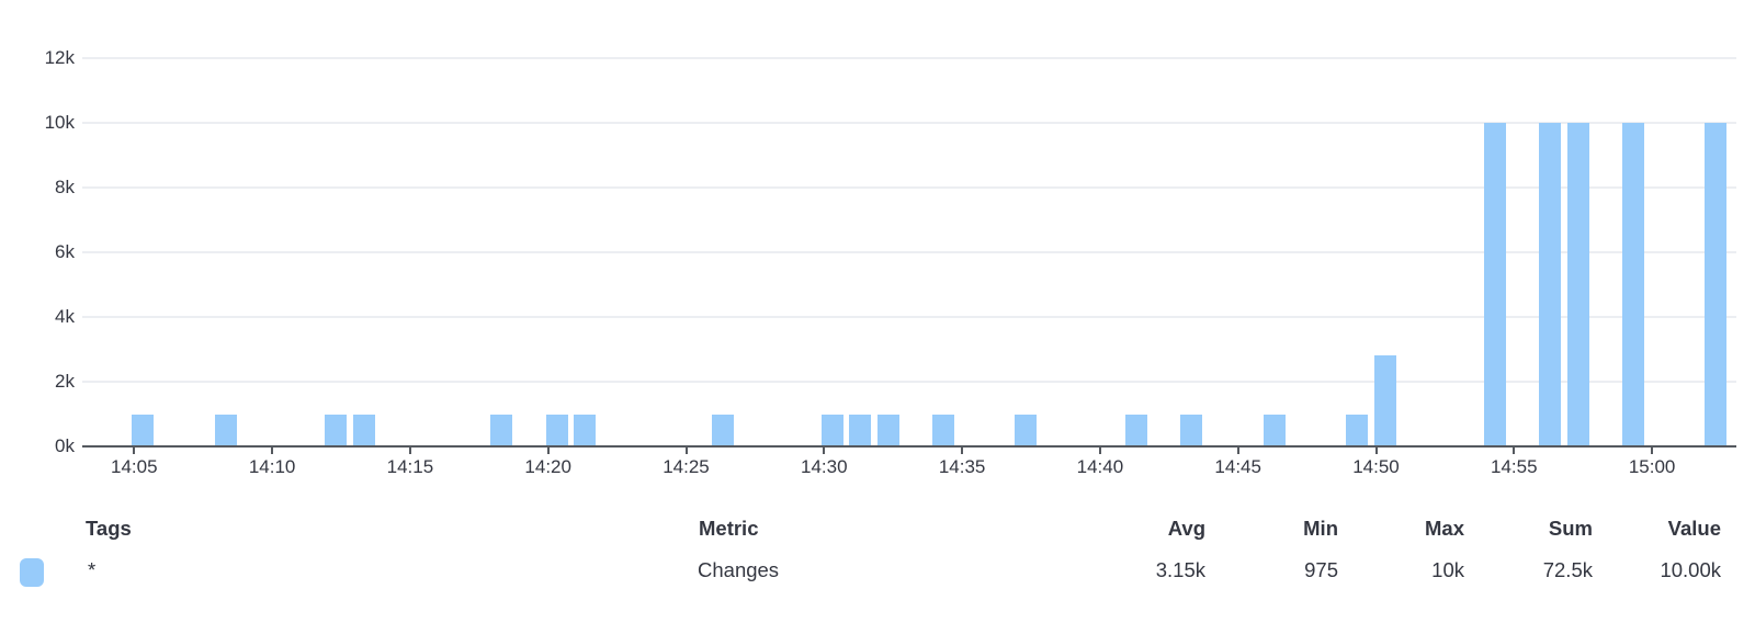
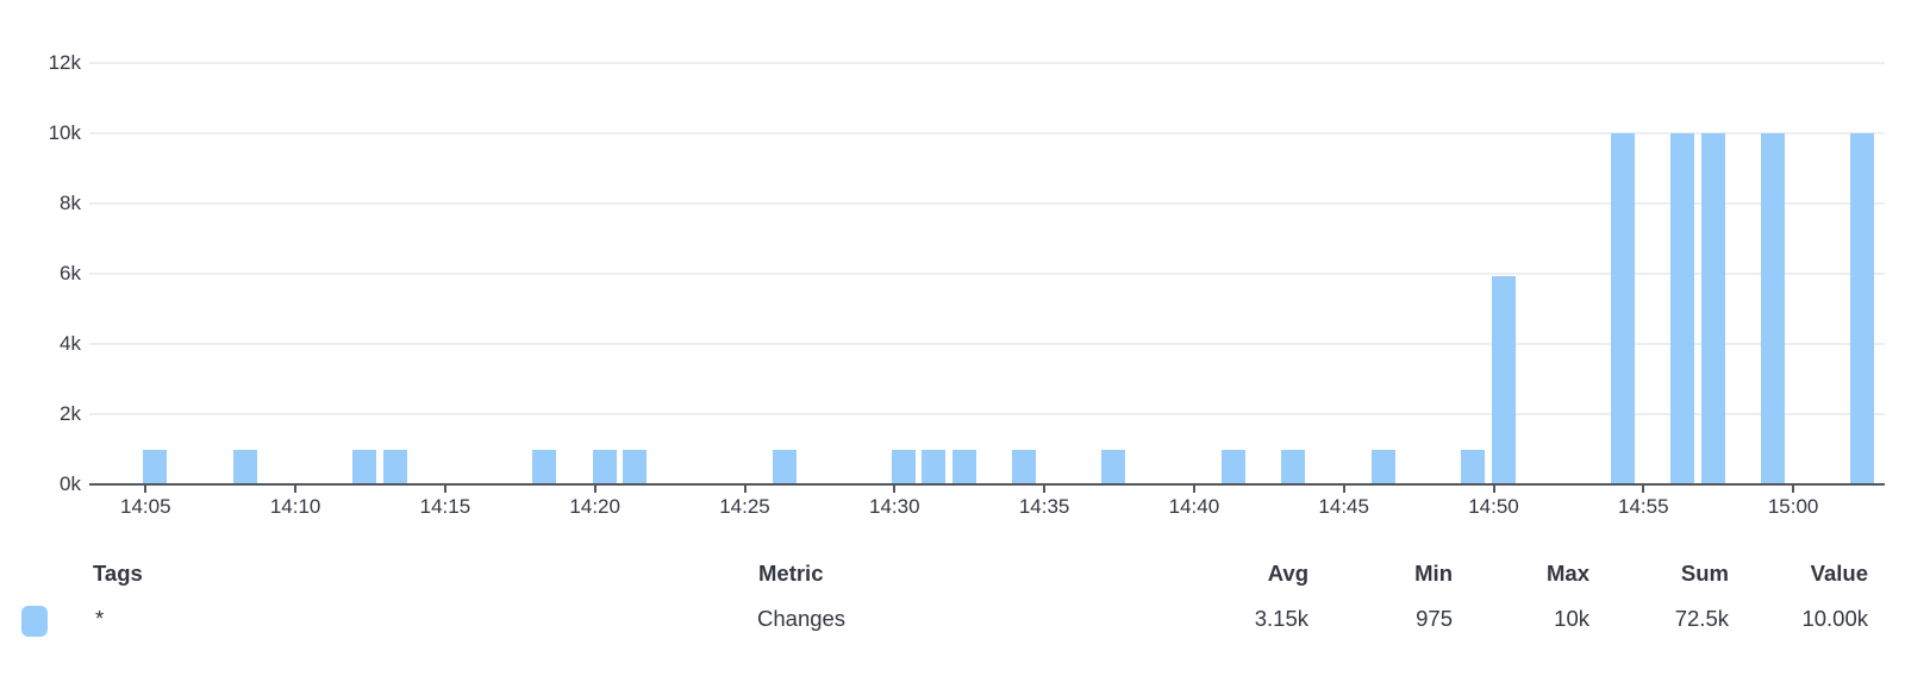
14:50: 2.8k -> 5.9k
